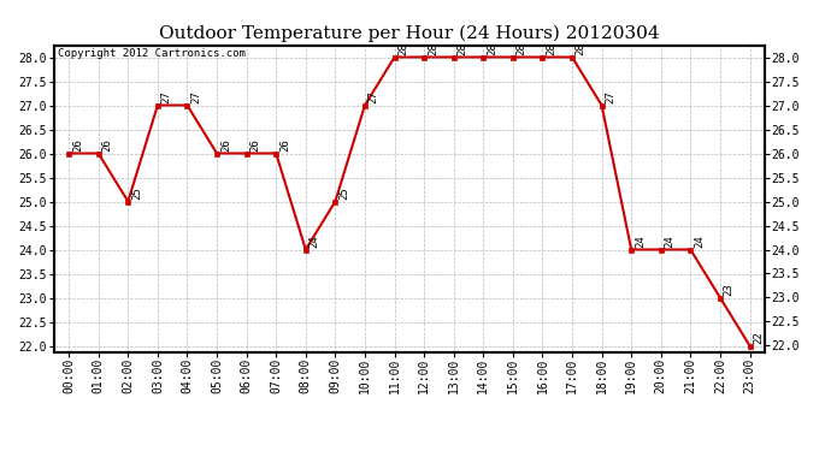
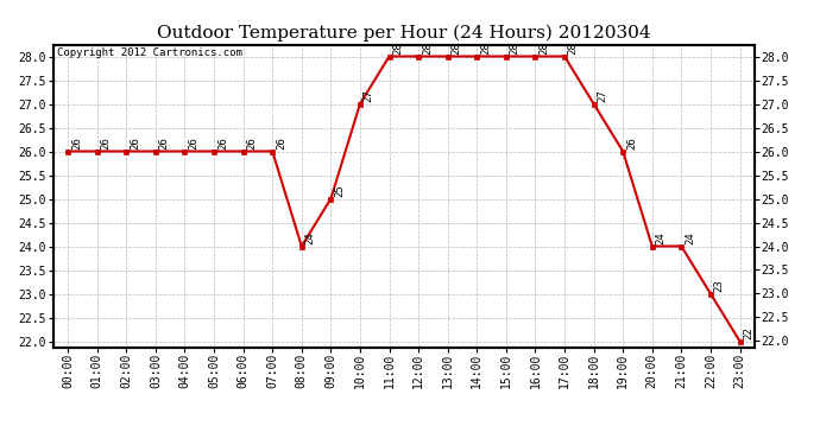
02:00: 25 -> 26
03:00: 27 -> 26
04:00: 27 -> 26
19:00: 24 -> 26
